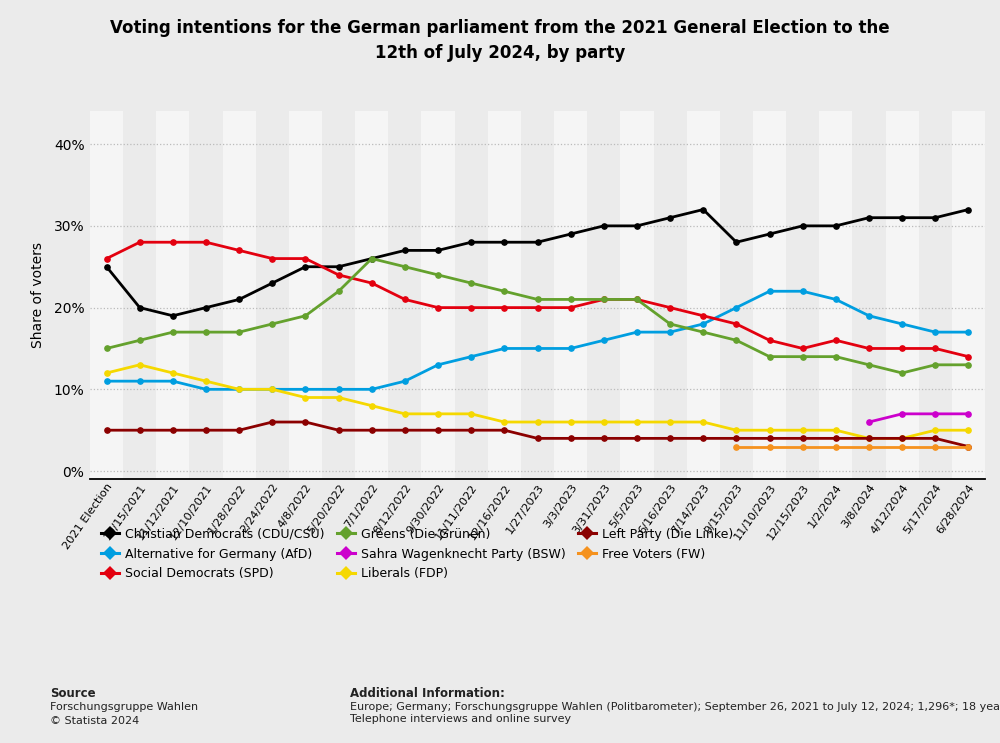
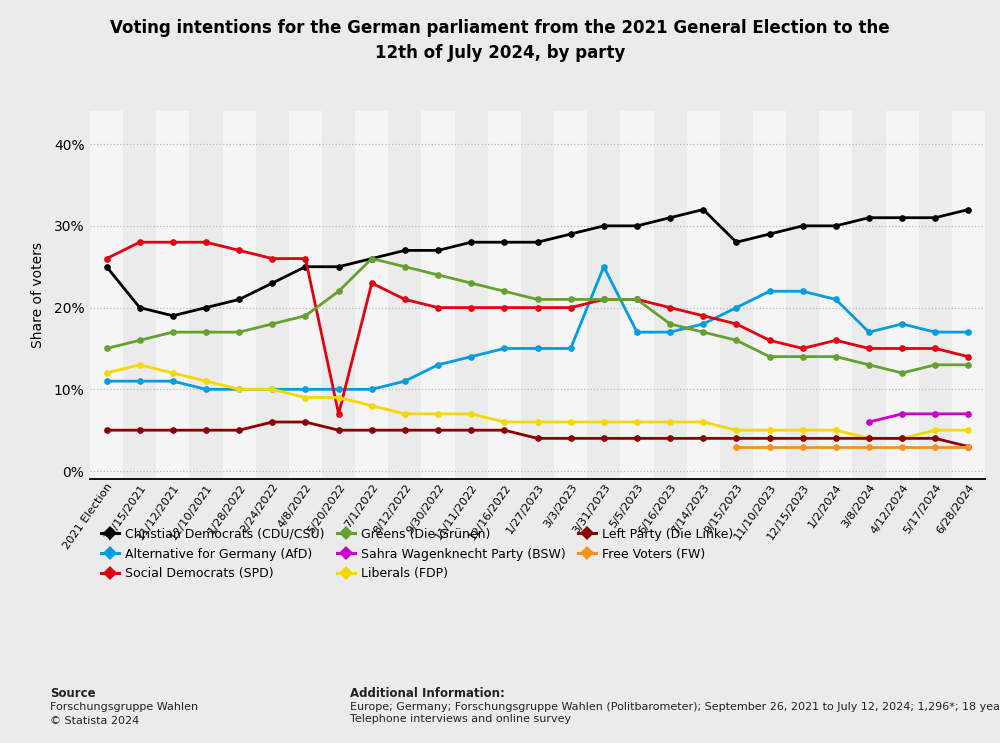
Social Democrats (SPD)/5/20/2022: 24% -> 7%
Alternative for Germany (AfD)/3/31/2023: 16% -> 25%
Alternative for Germany (AfD)/3/8/2024: 19% -> 17%
